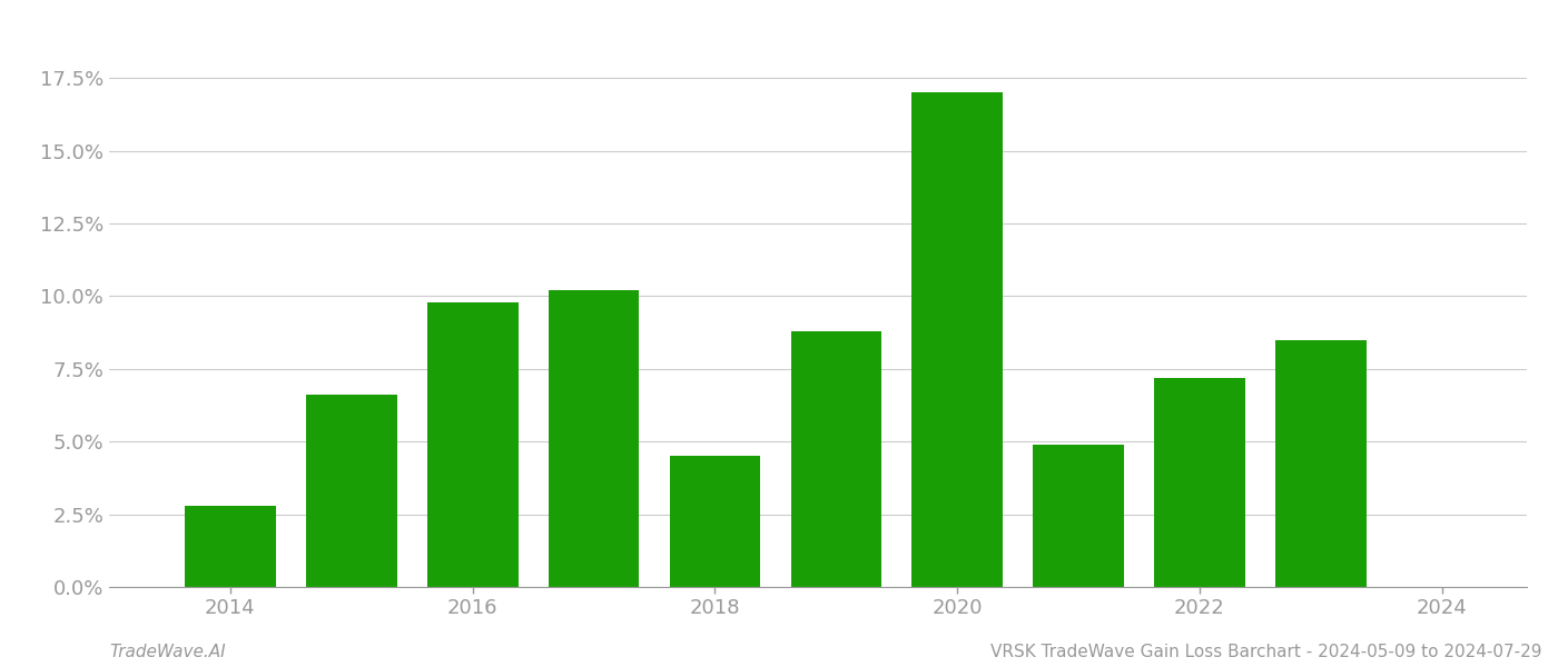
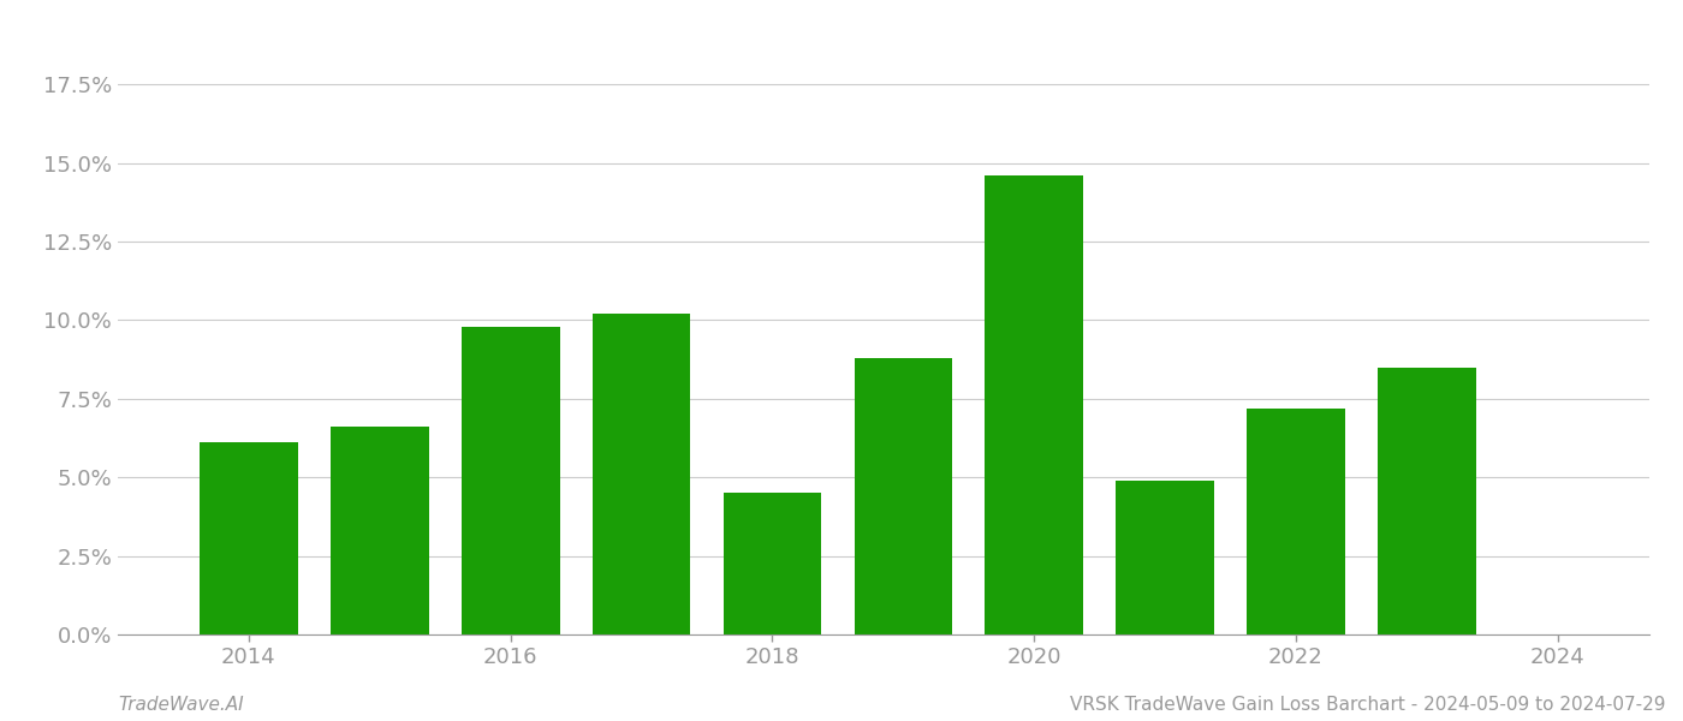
2014: 2.8% -> 6.1%
2020: 17.0% -> 14.6%
